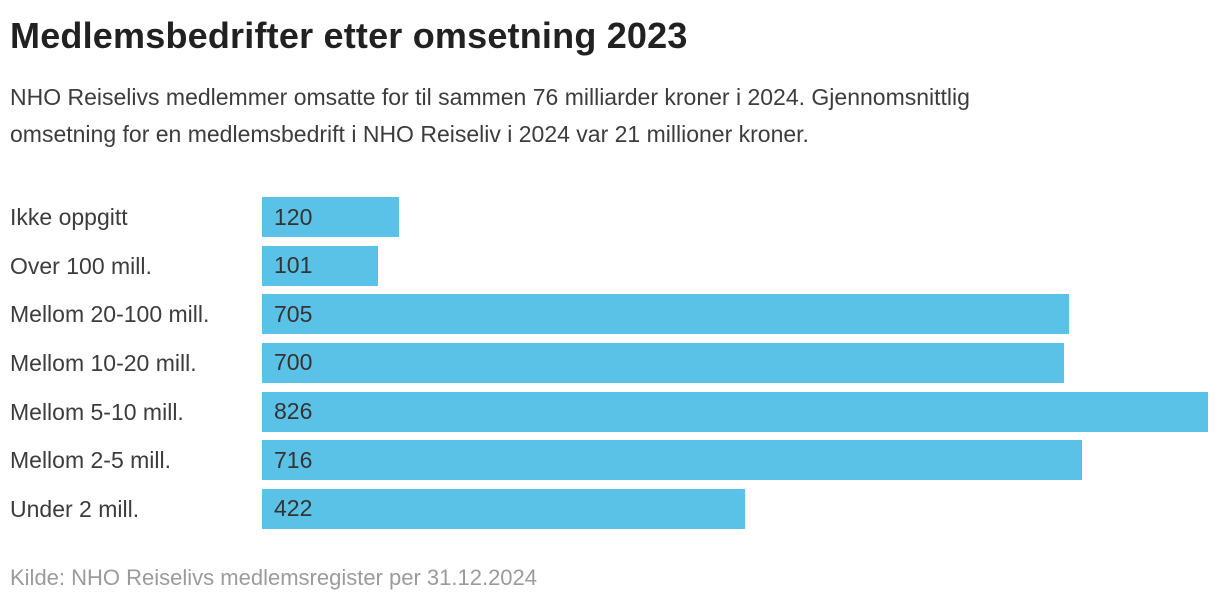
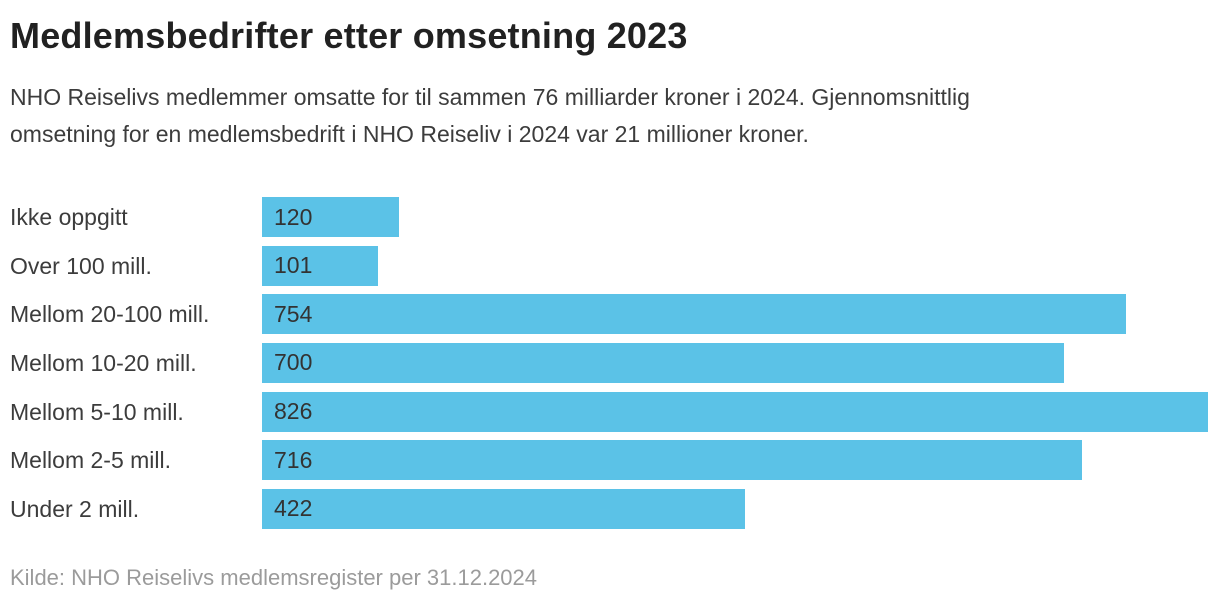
Mellom 20-100 mill.: 705 -> 754
